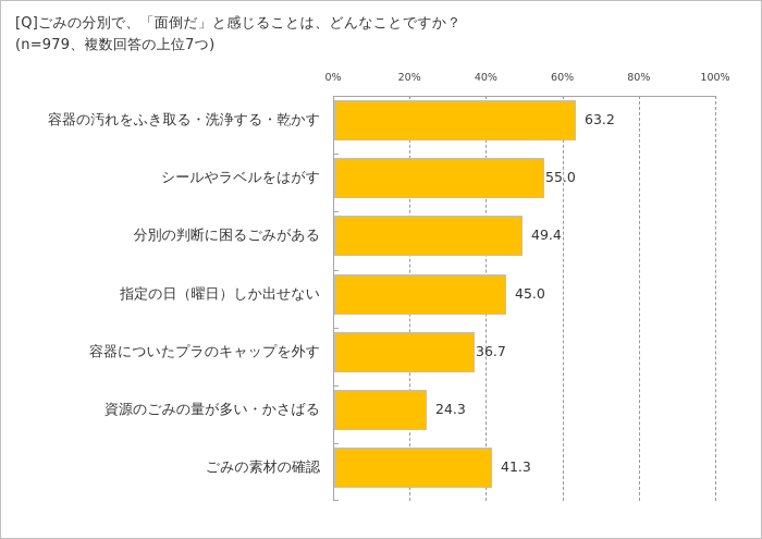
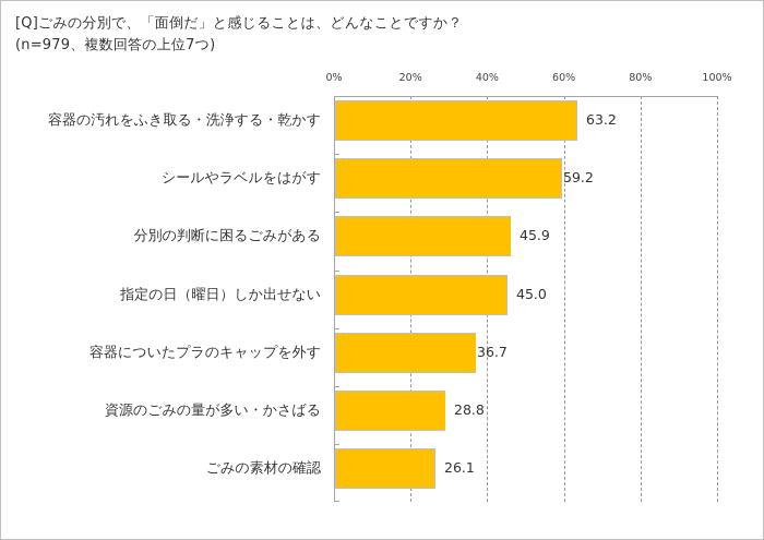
シールやラベルをはがす: 55.0 -> 59.2
分別の判断に困るごみがある: 49.4 -> 45.9
資源のごみの量が多い・かさばる: 24.3 -> 28.8
ごみの素材の確認: 41.3 -> 26.1
